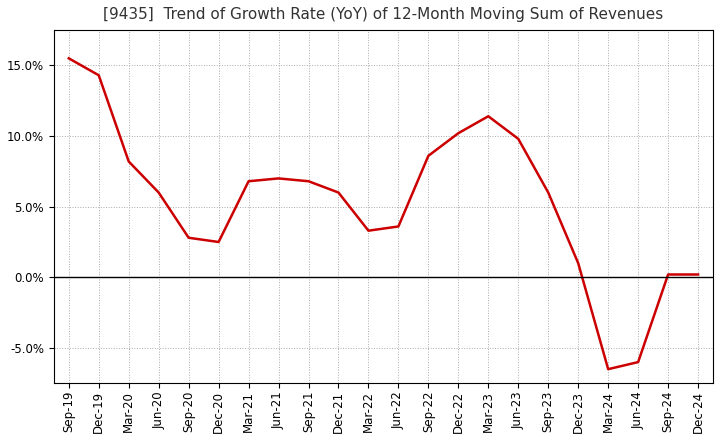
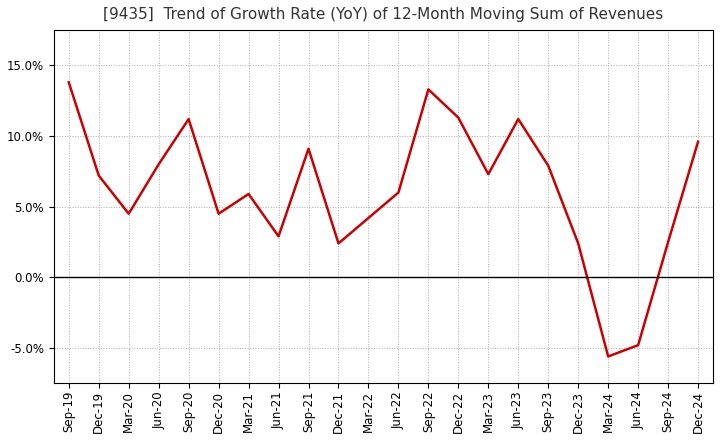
Sep-19: 15.5% -> 13.8%
Dec-19: 14.3% -> 7.2%
Mar-20: 8.2% -> 4.5%
Jun-20: 6.0% -> 8.0%
Sep-20: 2.8% -> 11.2%
Dec-20: 2.5% -> 4.5%
Mar-21: 6.8% -> 5.9%
Jun-21: 7.0% -> 2.9%
Sep-21: 6.8% -> 9.1%
Dec-21: 6.0% -> 2.4%
Mar-22: 3.3% -> 4.2%
Jun-22: 3.6% -> 6.0%
Sep-22: 8.6% -> 13.3%
Dec-22: 10.2% -> 11.3%
Mar-23: 11.4% -> 7.3%
Jun-23: 9.8% -> 11.2%
Sep-23: 6.0% -> 7.9%
Dec-23: 1.0% -> 2.4%
Mar-24: -6.5% -> -5.6%
Jun-24: -6.0% -> -4.8%
Sep-24: 0.2% -> 2.5%
Dec-24: 0.2% -> 9.6%
